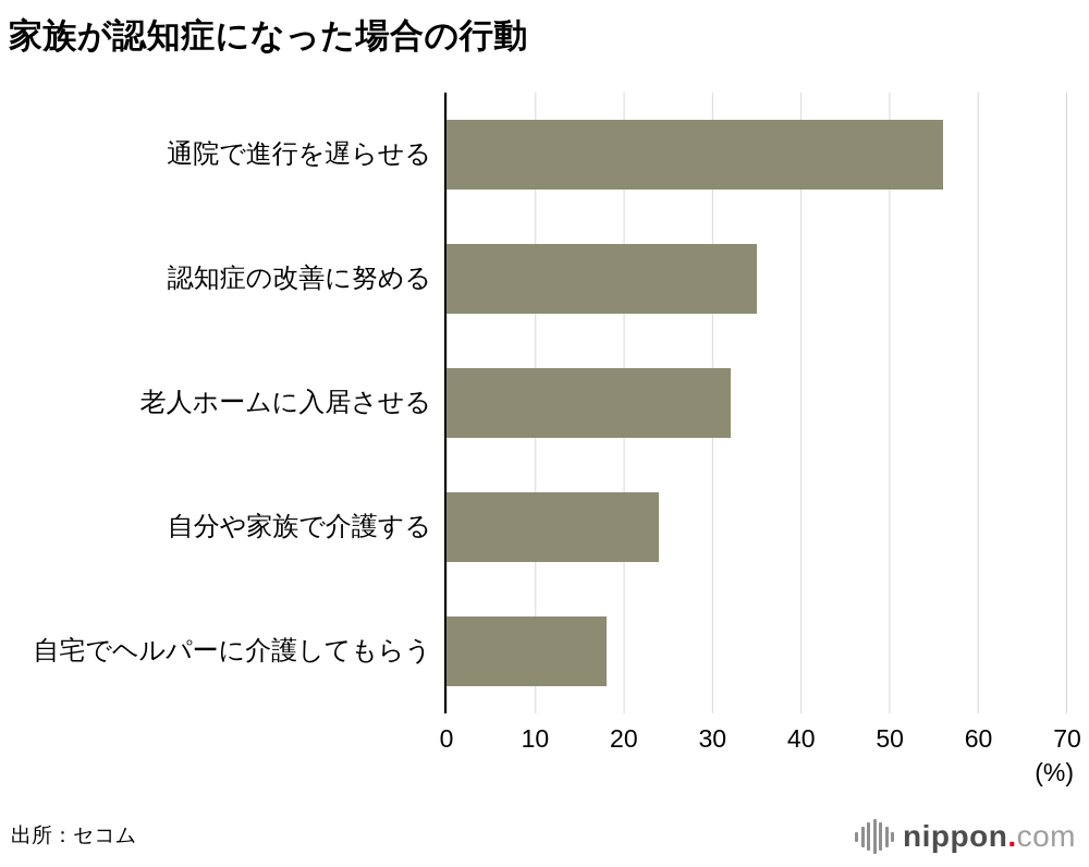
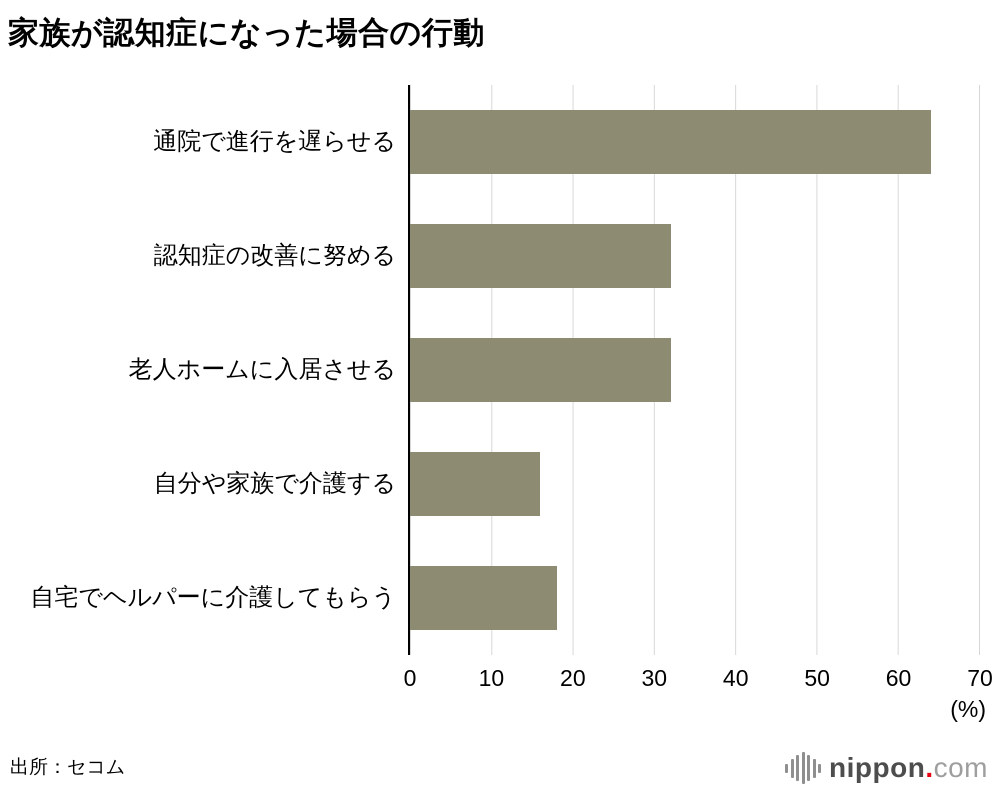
通院で進行を遅らせる: 56 -> 64
認知症の改善に努める: 35 -> 32
自分や家族で介護する: 24 -> 16
